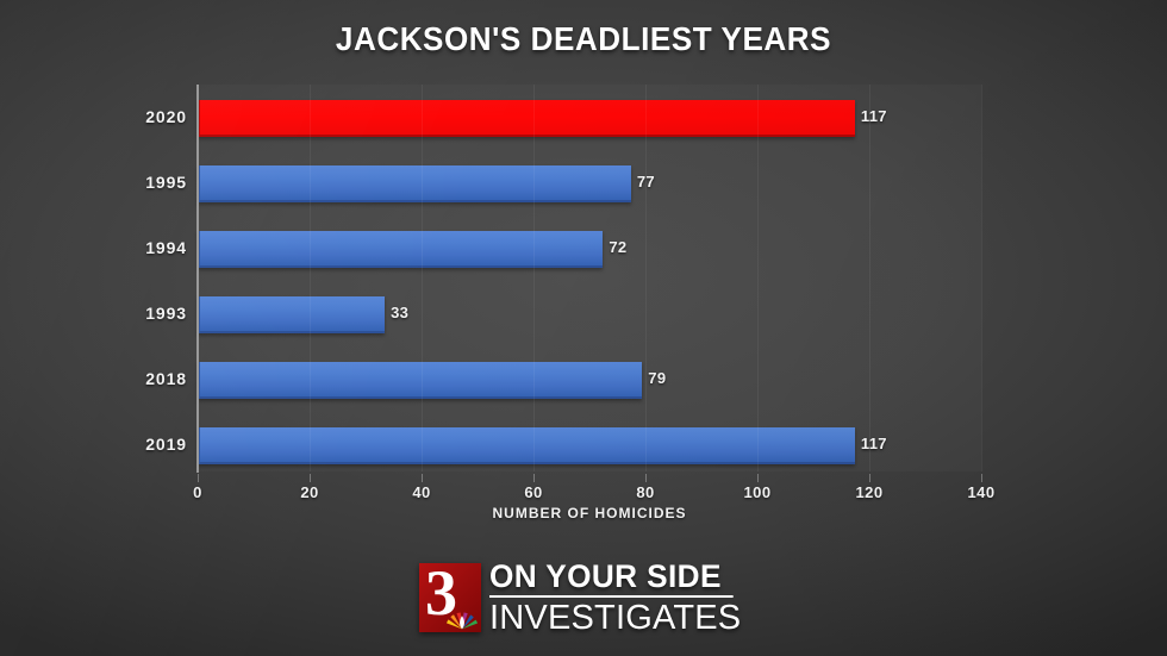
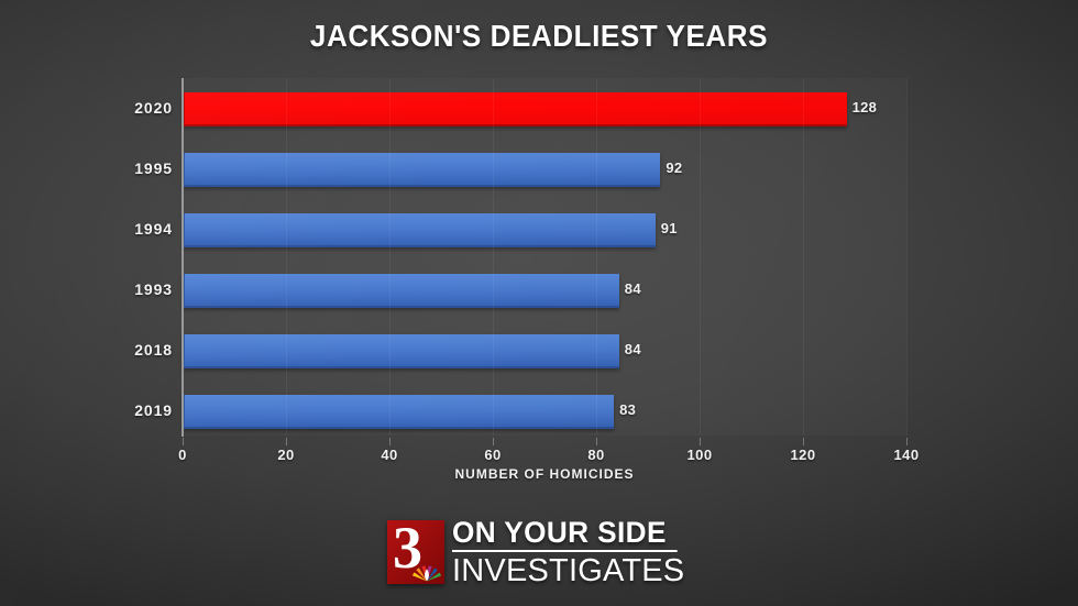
2020: 117 -> 128
1995: 77 -> 92
1994: 72 -> 91
1993: 33 -> 84
2018: 79 -> 84
2019: 117 -> 83
